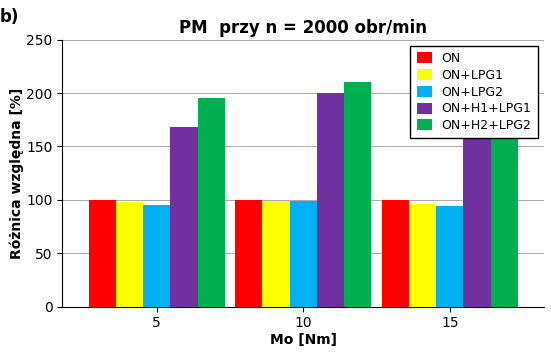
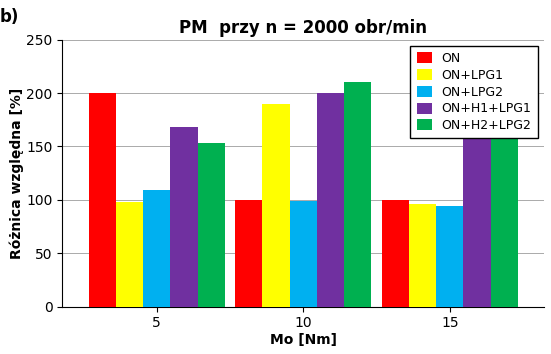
ON/5: 100 -> 200
ON+LPG2/5: 95 -> 109
ON+H2+LPG2/5: 195 -> 153
ON+LPG1/10: 99 -> 190
